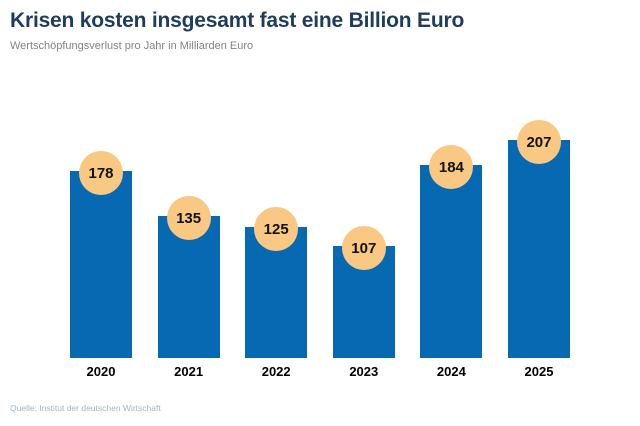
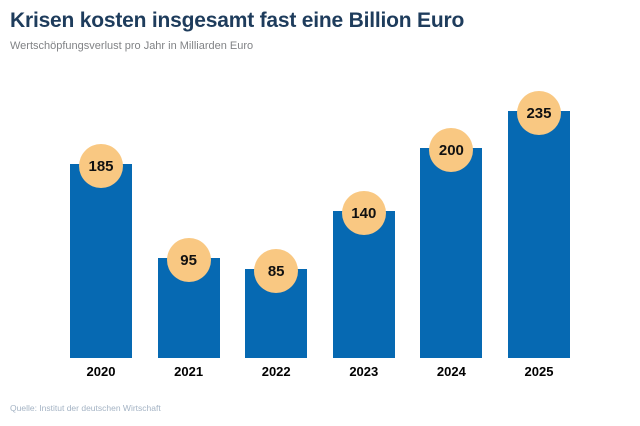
2020: 178 -> 185
2021: 135 -> 95
2022: 125 -> 85
2023: 107 -> 140
2024: 184 -> 200
2025: 207 -> 235
